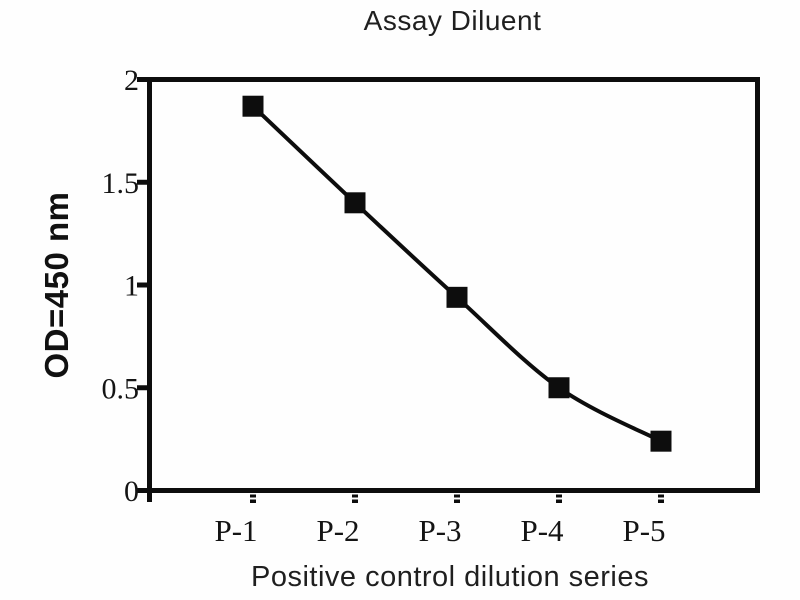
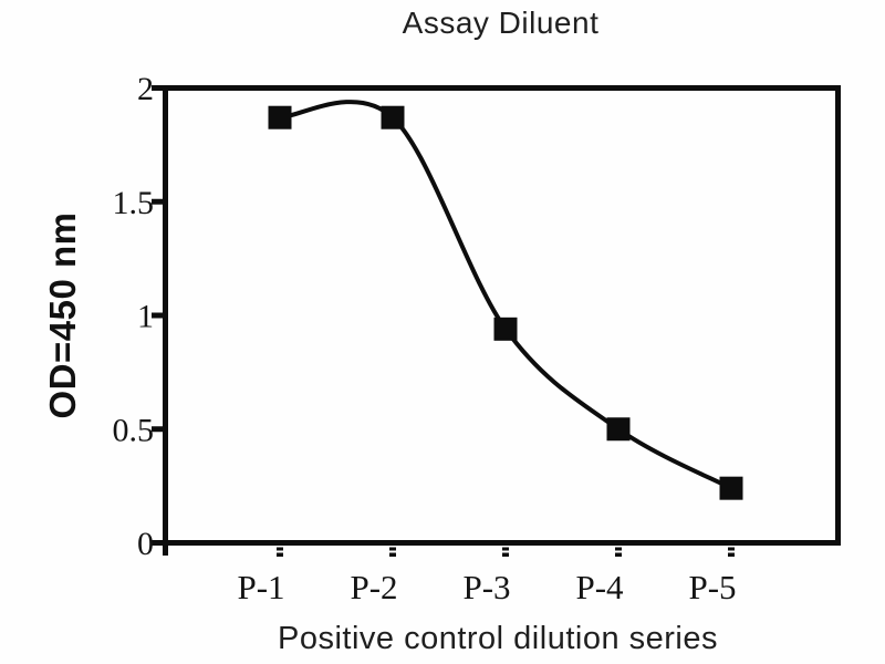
P-2: 1.40 -> 1.87
